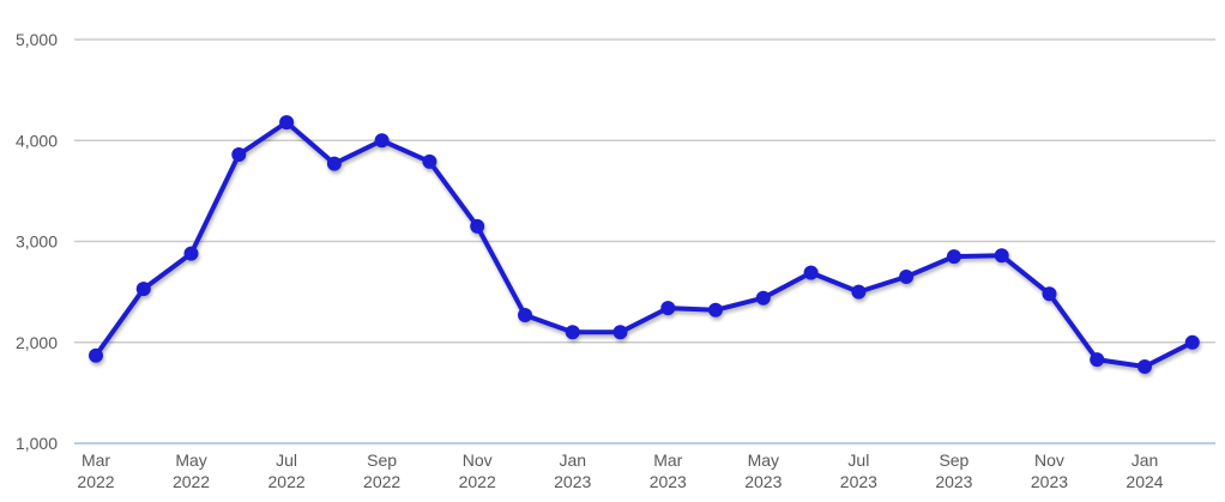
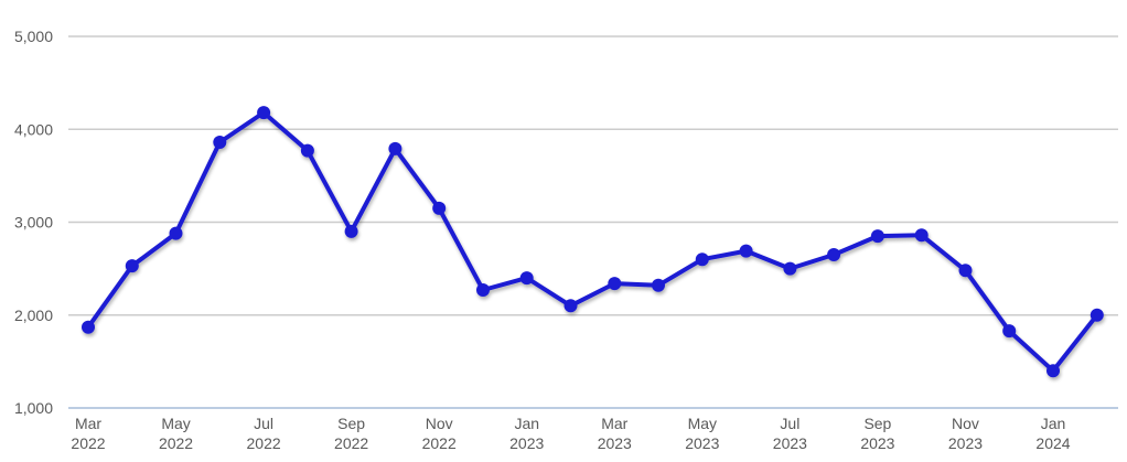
Sep 2022: 4000 -> 2900
Jan 2023: 2100 -> 2400
May 2023: 2400 -> 2600
Jan 2024: 1800 -> 1400
